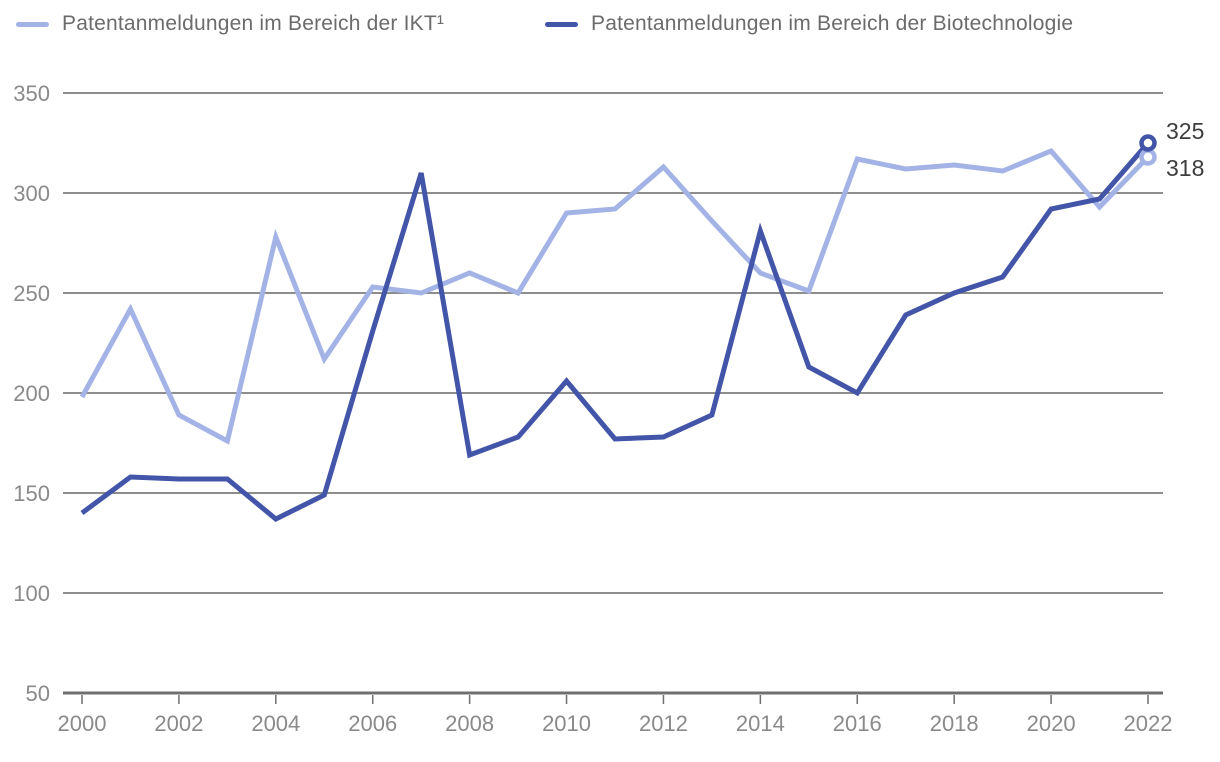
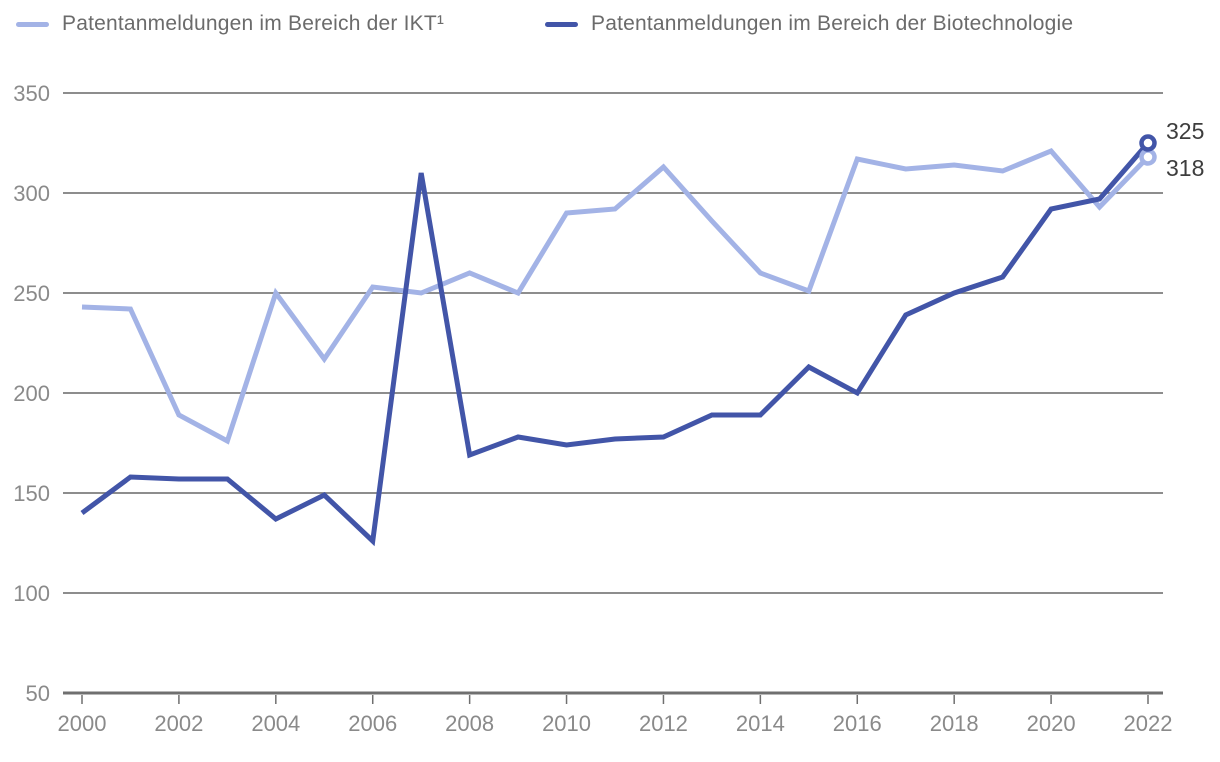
Patentanmeldungen im Bereich der IKT¹/2000: 198 -> 243
Patentanmeldungen im Bereich der IKT¹/2004: 278 -> 250
Patentanmeldungen im Bereich der Biotechnologie/2006: 231 -> 126
Patentanmeldungen im Bereich der Biotechnologie/2010: 206 -> 174
Patentanmeldungen im Bereich der Biotechnologie/2014: 281 -> 189
